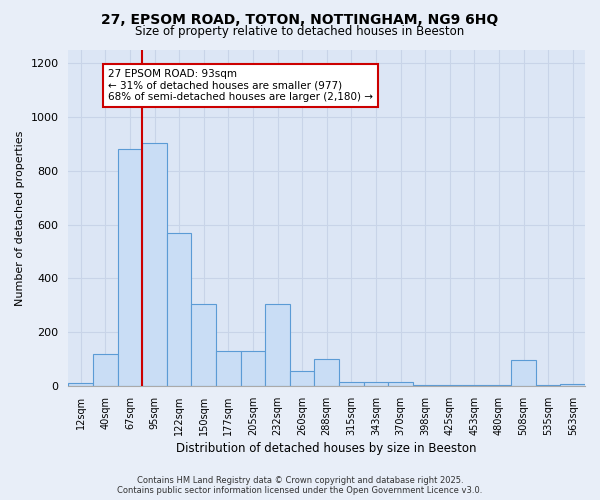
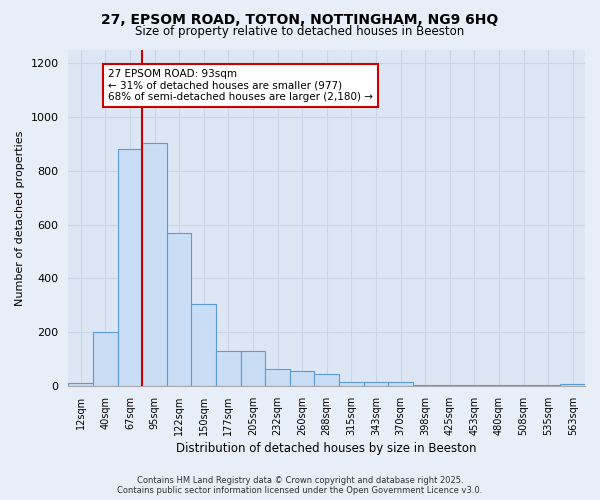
40sqm: 120 -> 200
232sqm: 305 -> 62
288sqm: 100 -> 45
508sqm: 95 -> 2
